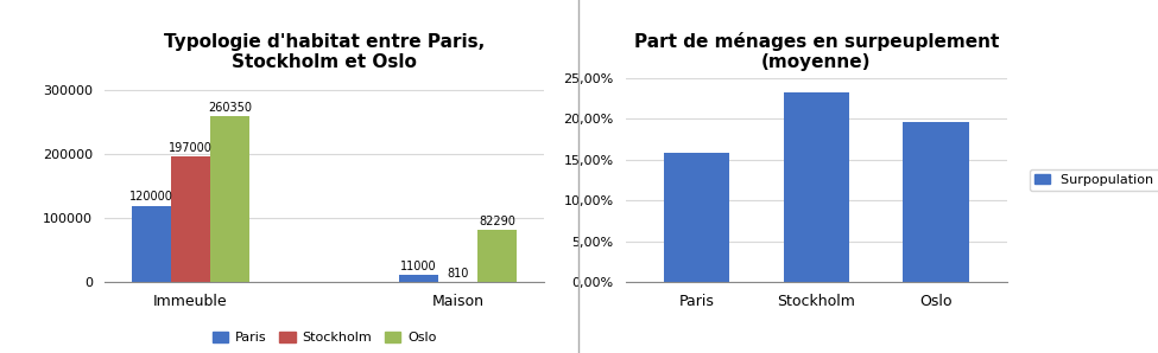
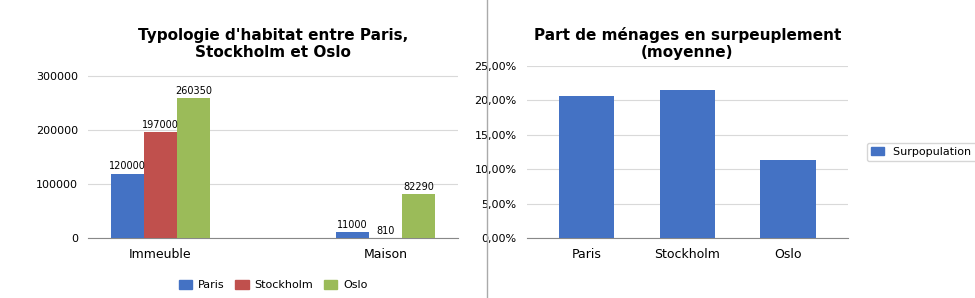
Part de ménages en surpeuplement (moyenne)/Paris: 15,8% -> 20,6%
Part de ménages en surpeuplement (moyenne)/Stockholm: 23,2% -> 21,4%
Part de ménages en surpeuplement (moyenne)/Oslo: 19,6% -> 11,4%
